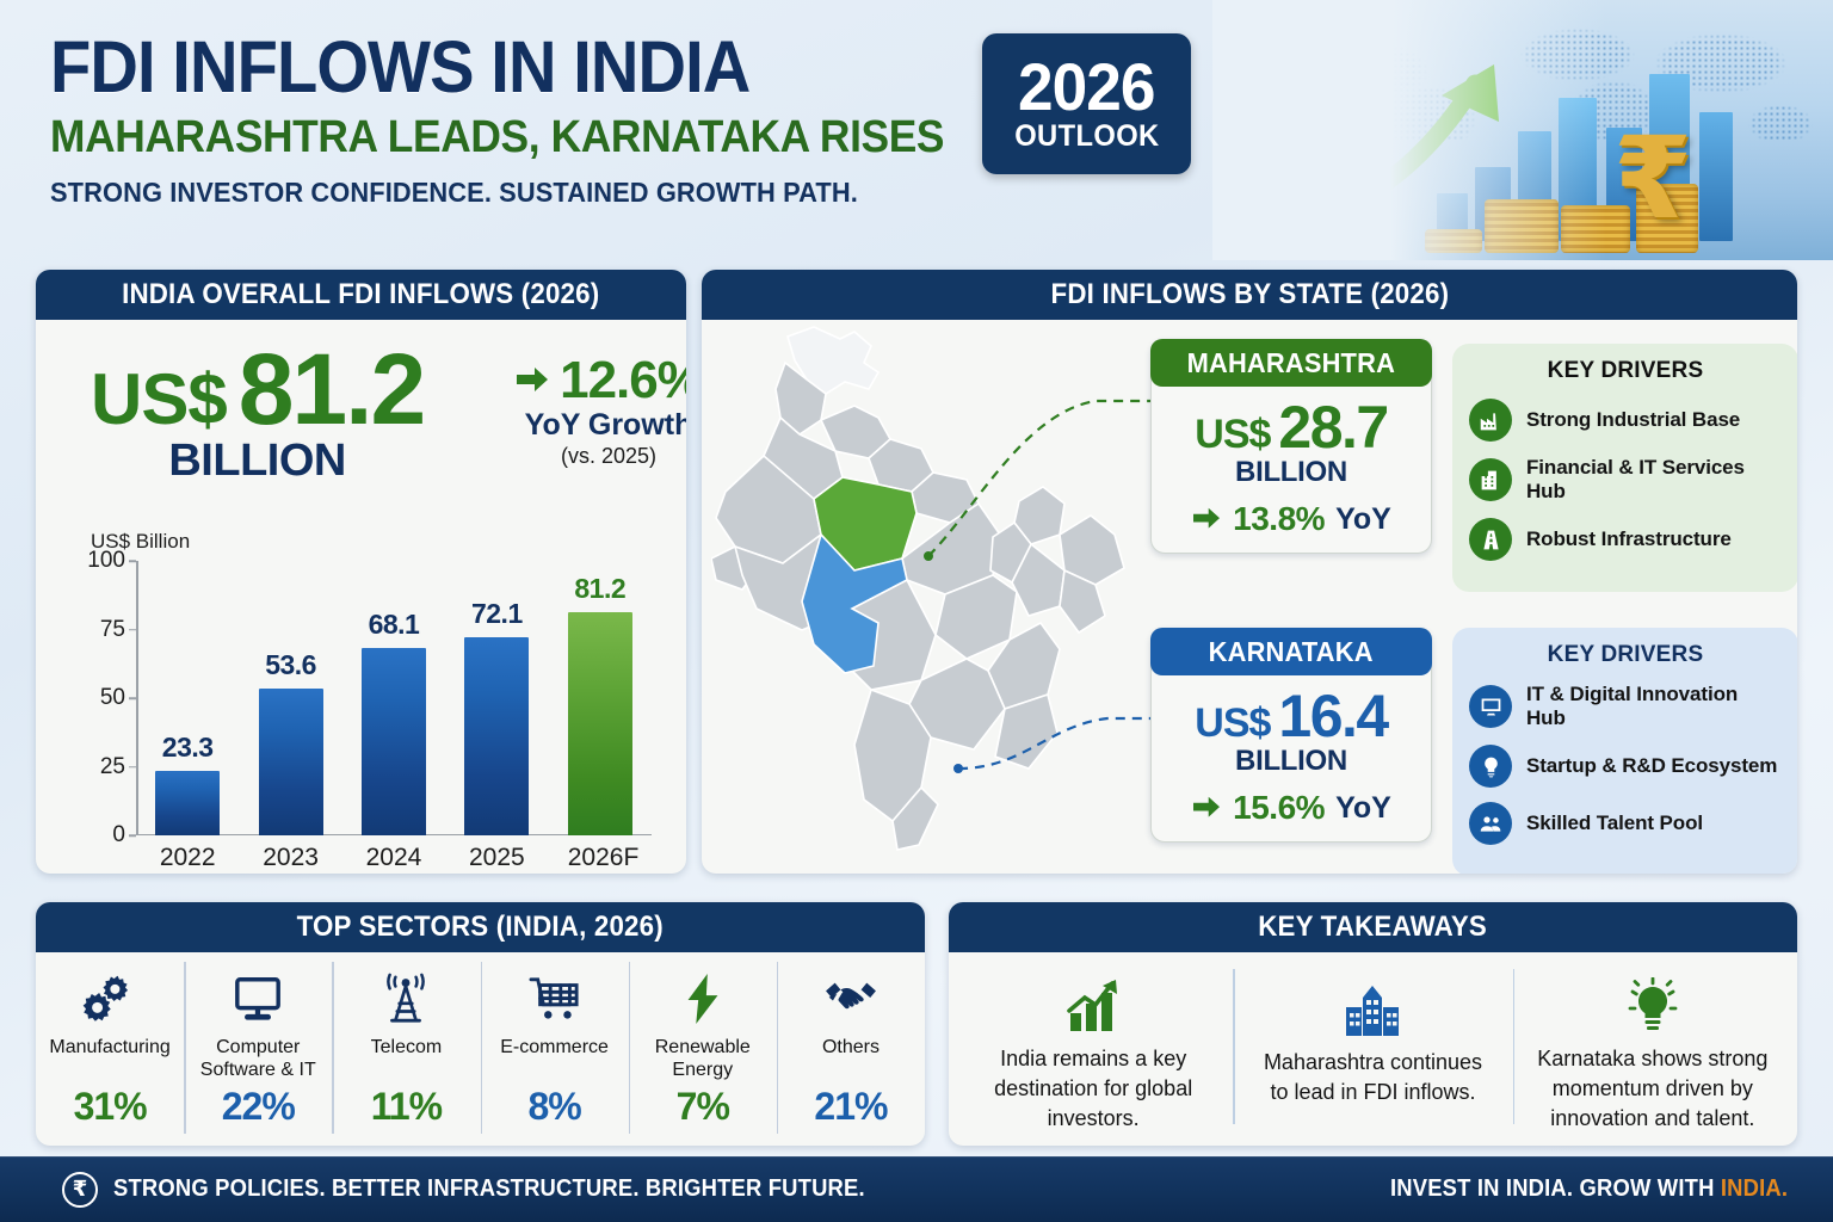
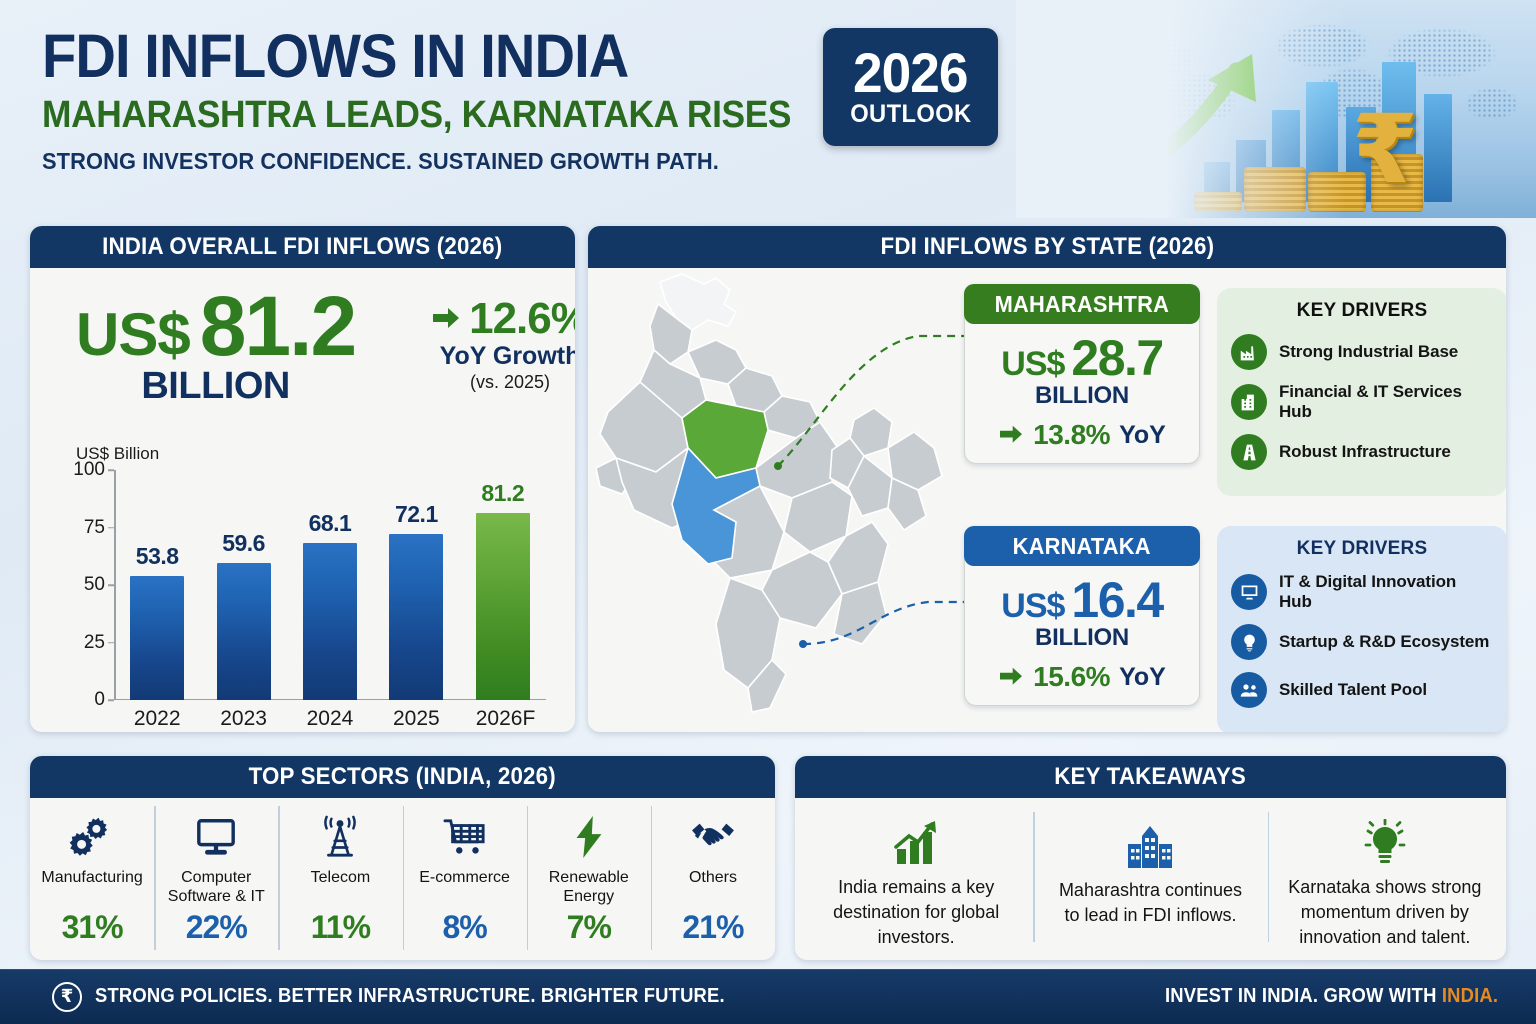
2022: 23.3 -> 53.8
2023: 53.6 -> 59.6
